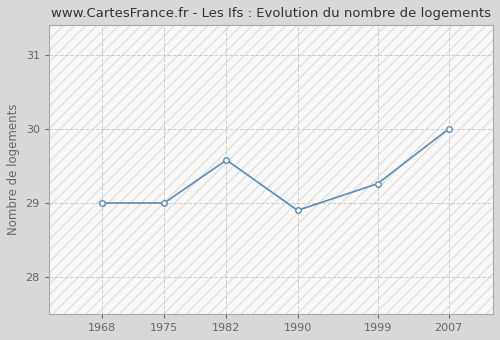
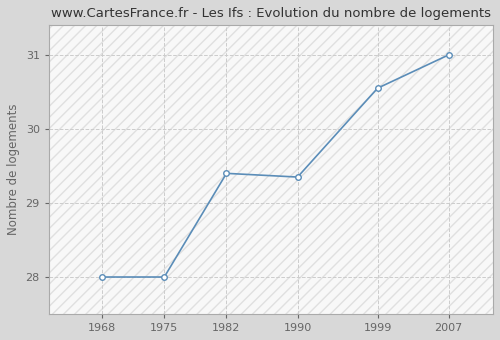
1968: 29.00 -> 28.00
1975: 29.00 -> 28.00
1982: 29.58 -> 29.40
1990: 28.90 -> 29.35
1999: 29.26 -> 30.55
2007: 30.00 -> 31.00
